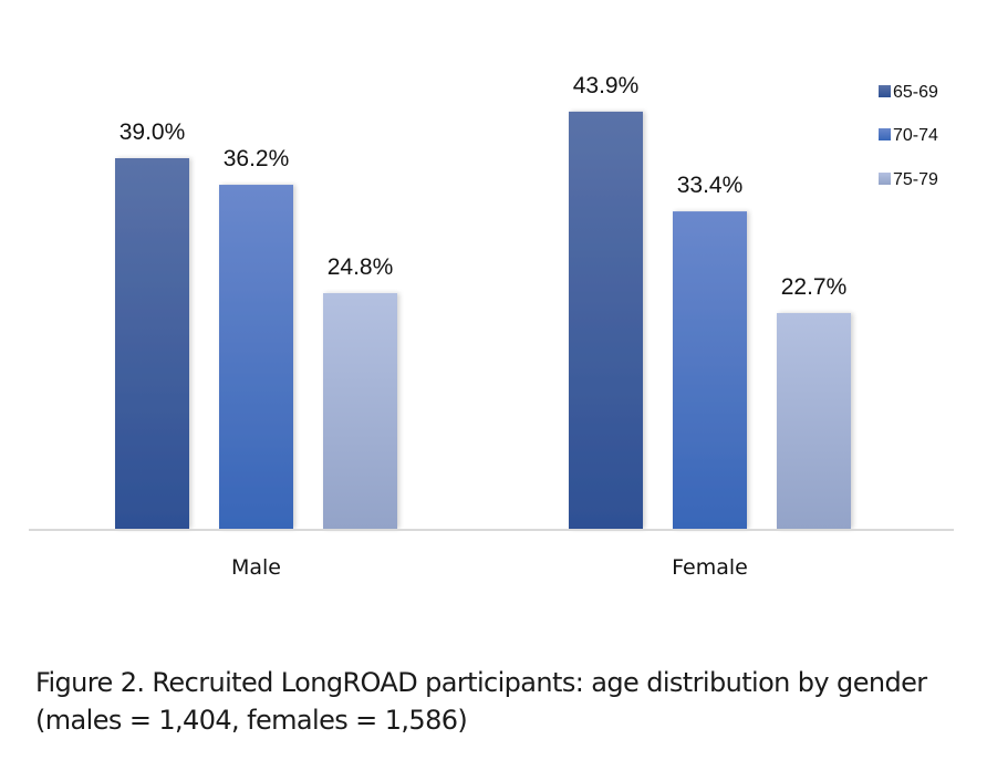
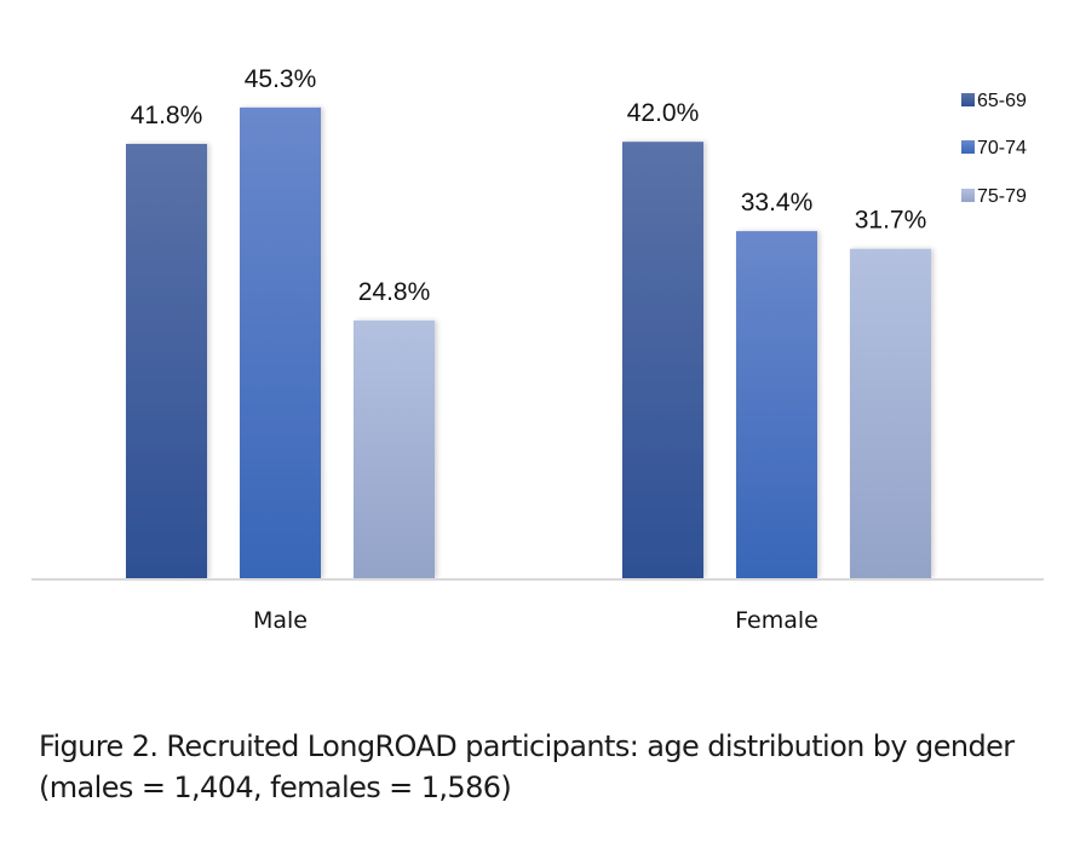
65-69/Male: 39.0% -> 41.8%
70-74/Male: 36.2% -> 45.3%
65-69/Female: 43.9% -> 42.0%
75-79/Female: 22.7% -> 31.7%
